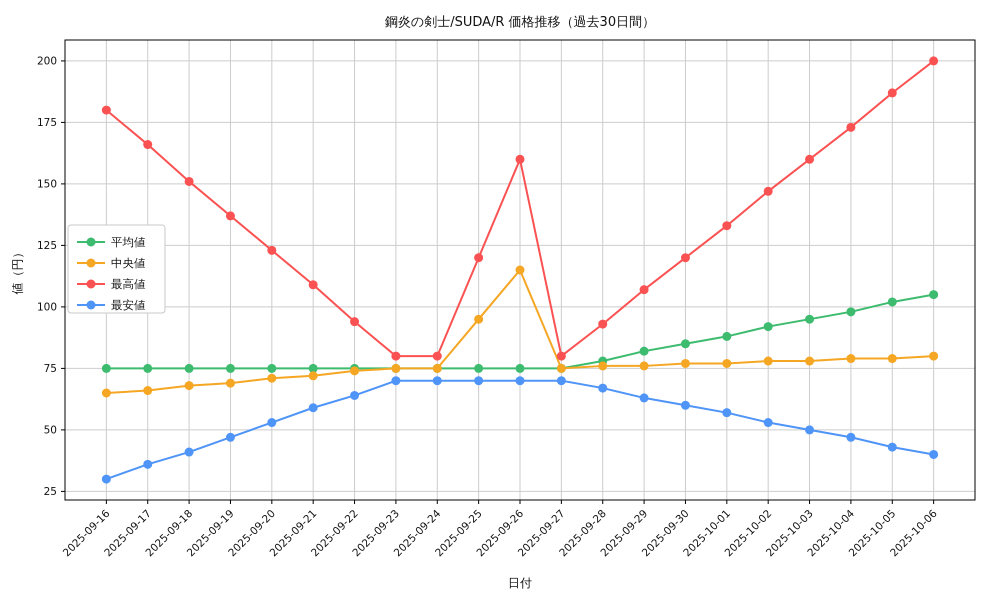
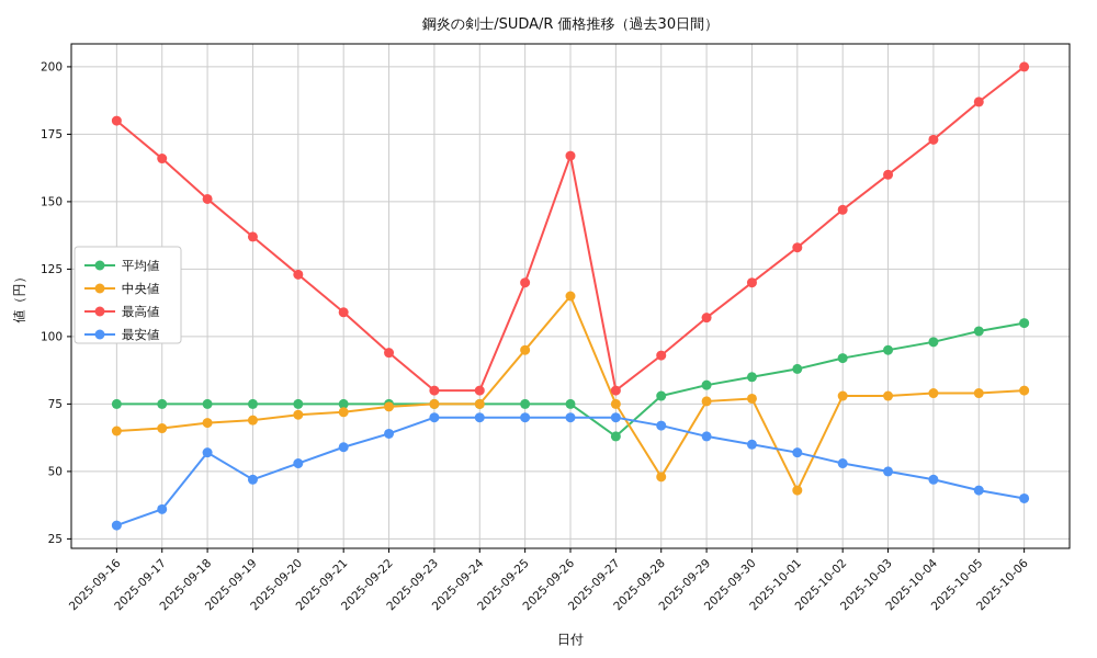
最安値/2025-09-18: 41 -> 57
最高値/2025-09-26: 160 -> 167
平均値/2025-09-27: 75 -> 63
中央値/2025-09-28: 76 -> 48
中央値/2025-10-01: 77 -> 43
